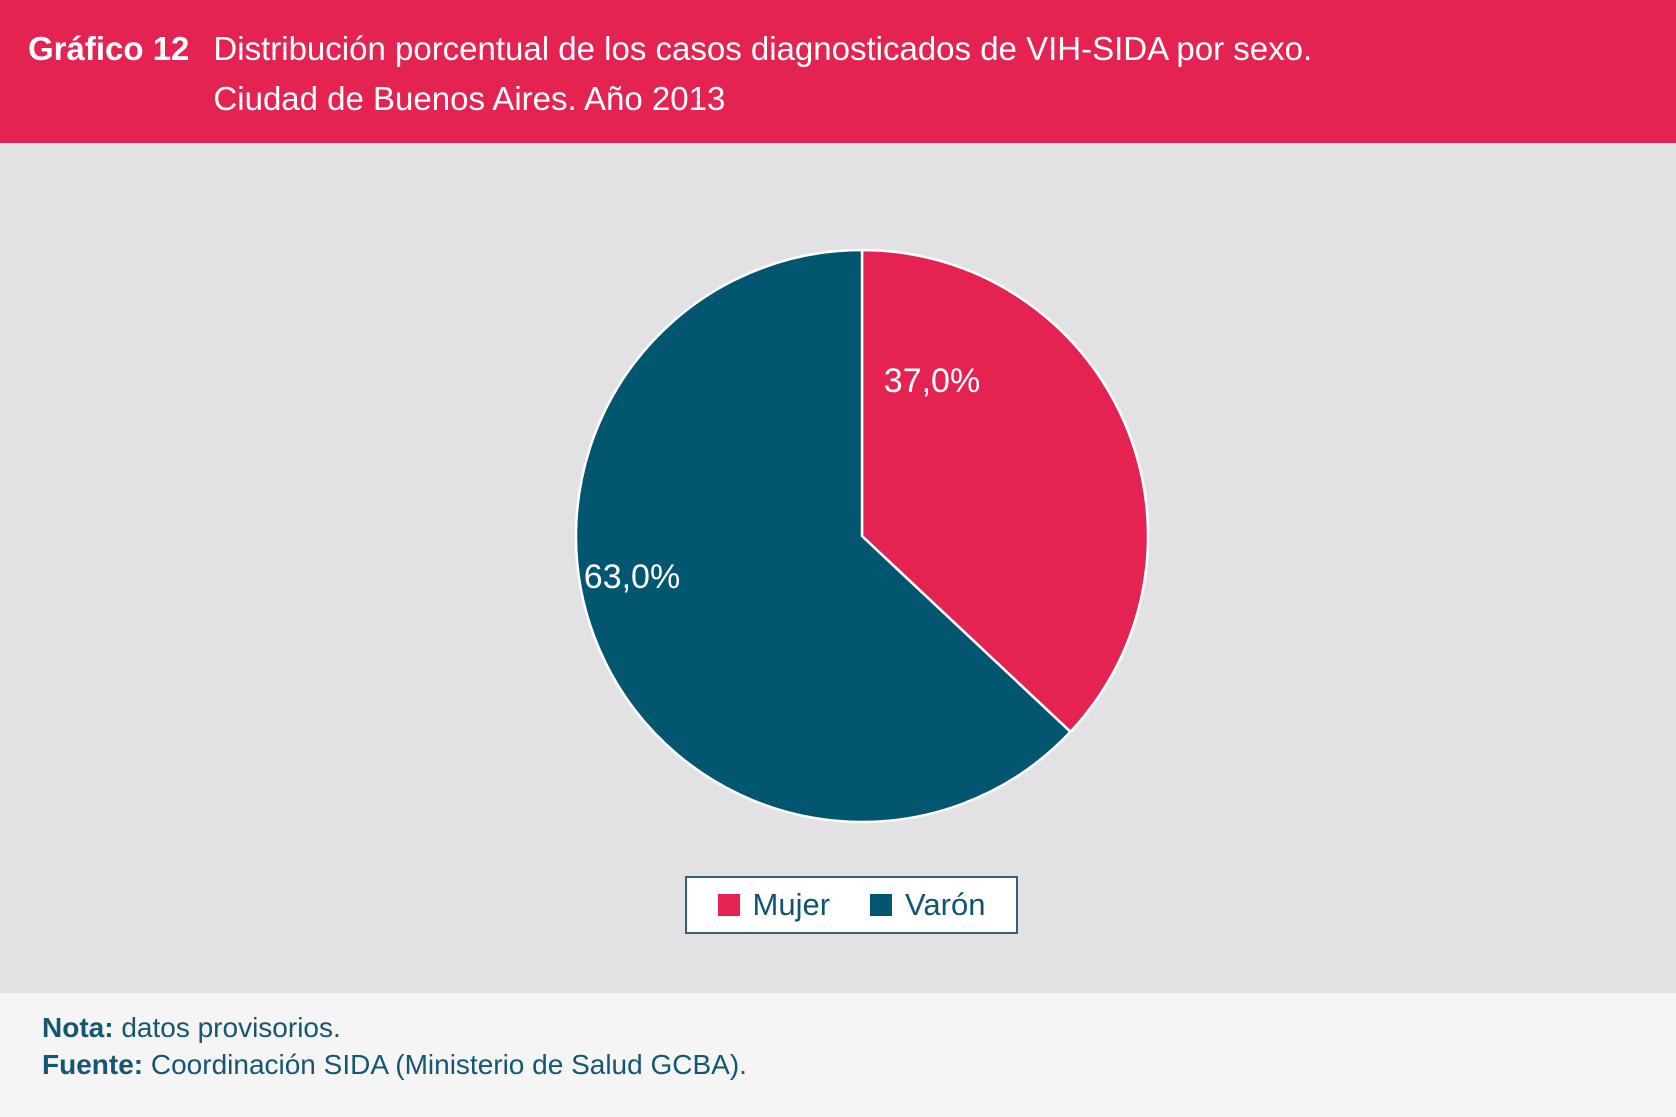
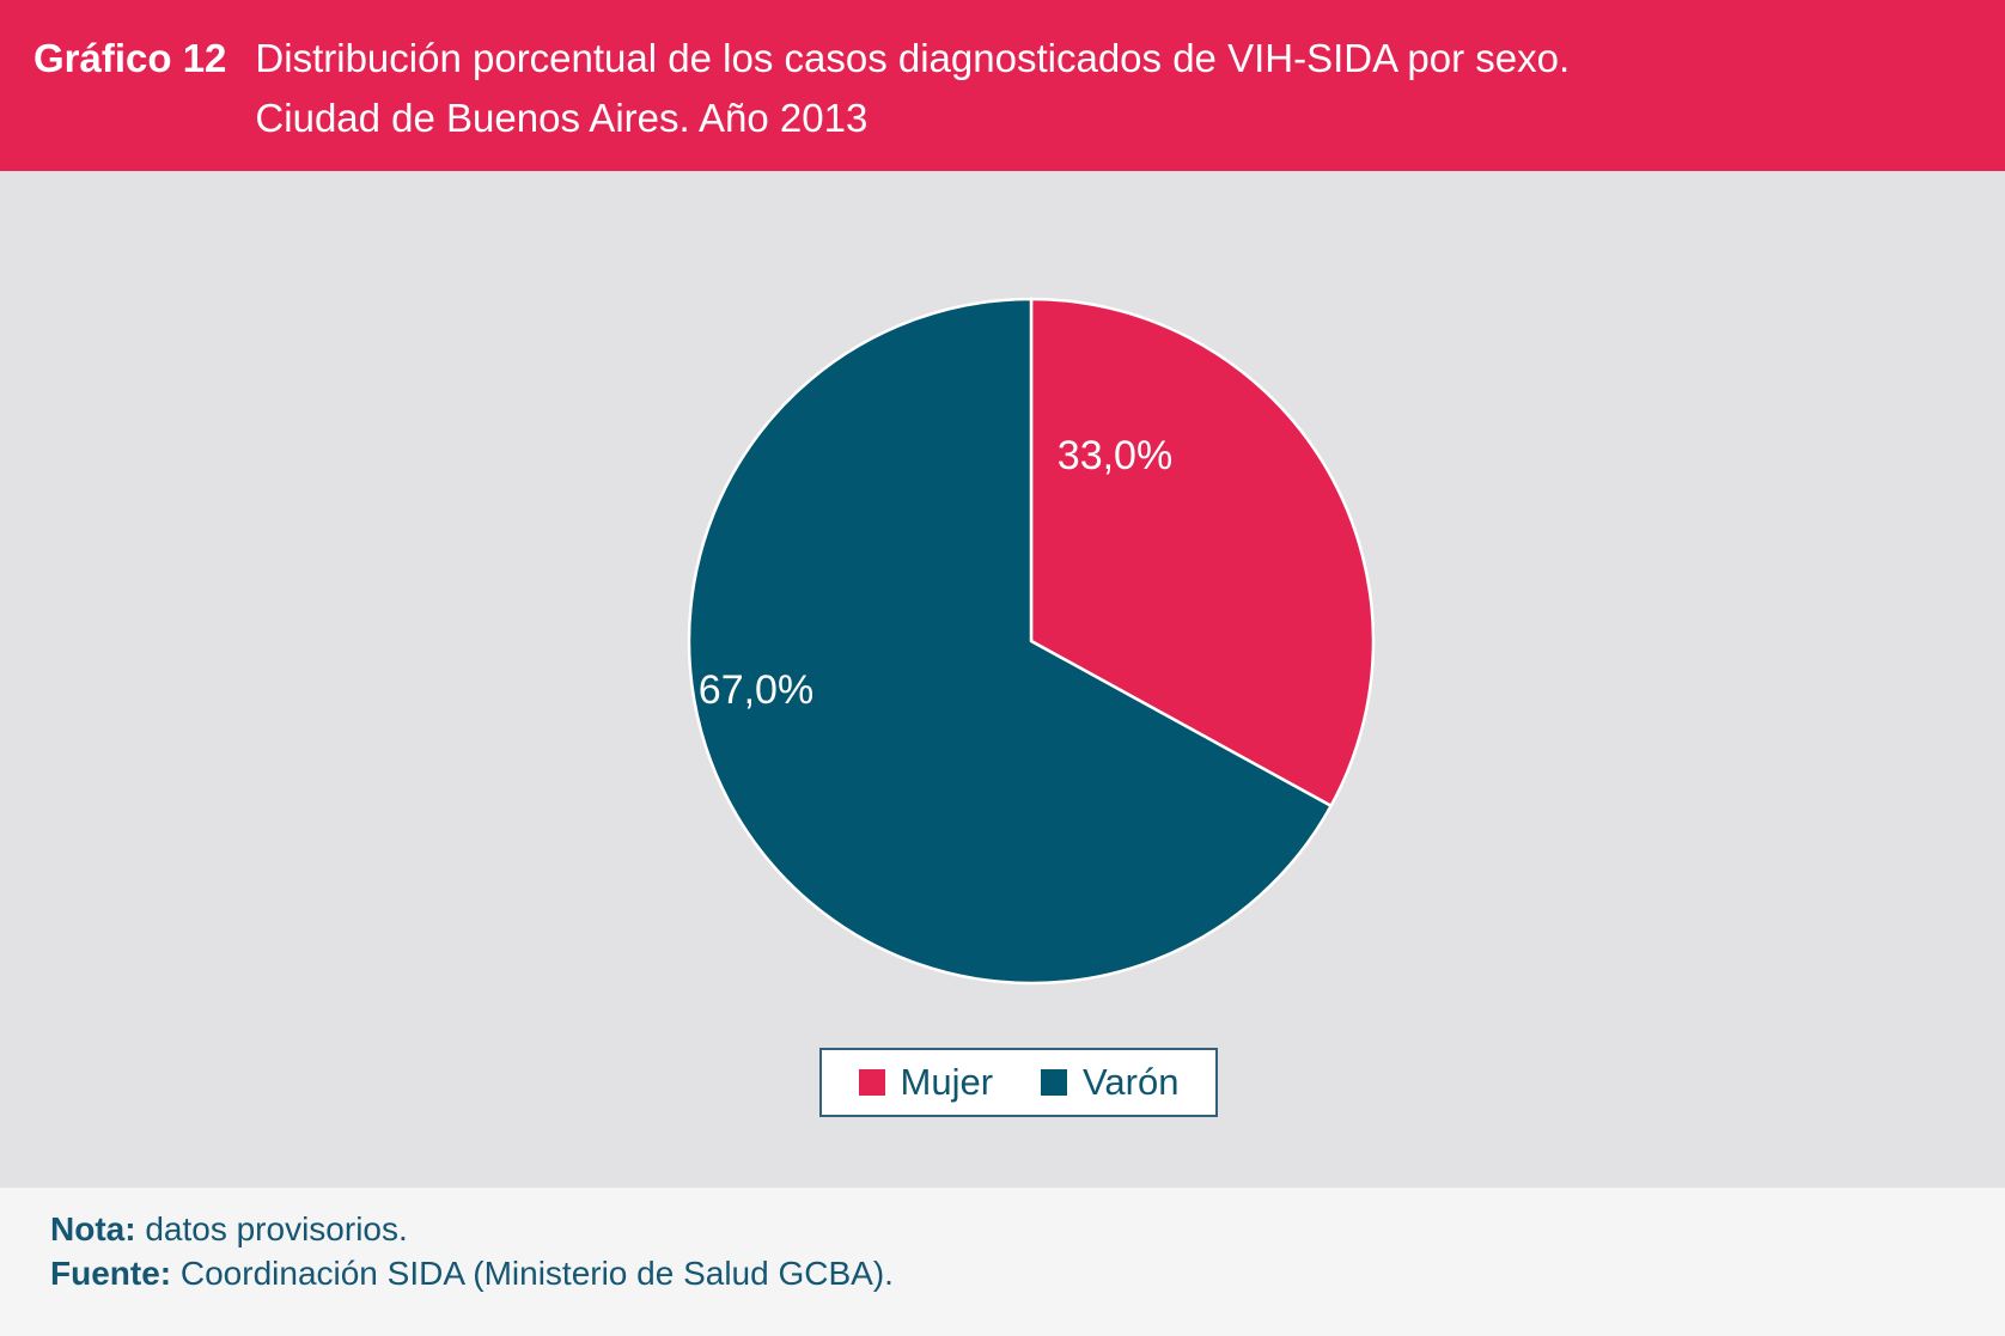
Mujer: 37,0% -> 33,0%
Varón: 63,0% -> 67,0%
